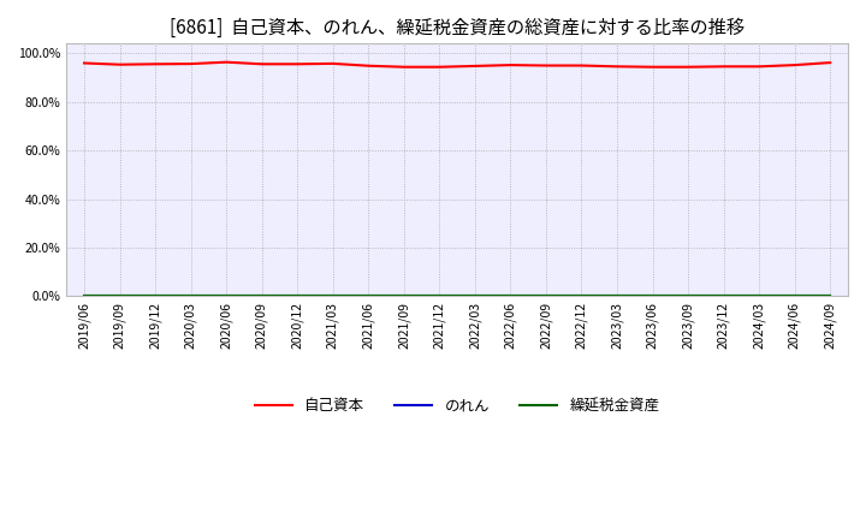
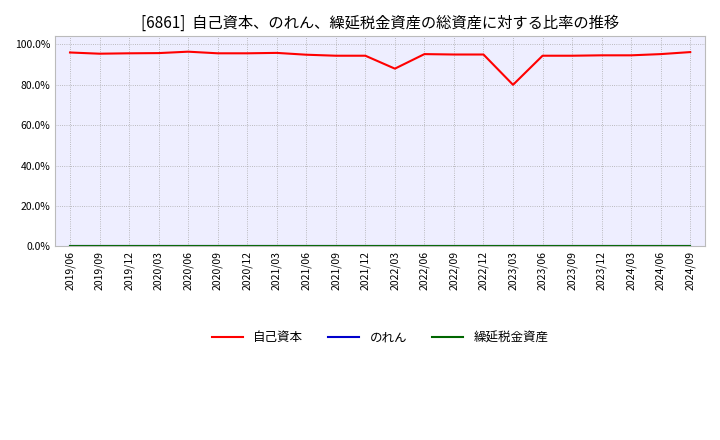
自己資本/2022/03: 94.8% -> 88.0%
自己資本/2023/03: 94.6% -> 80.0%
